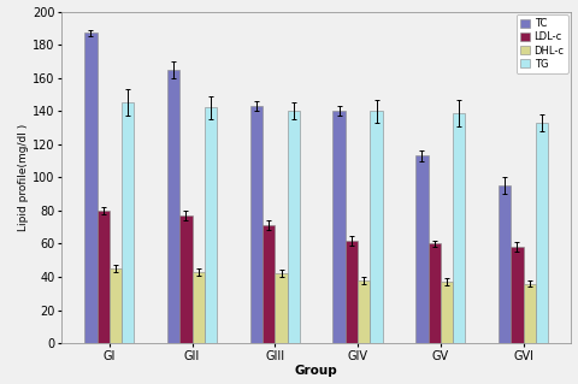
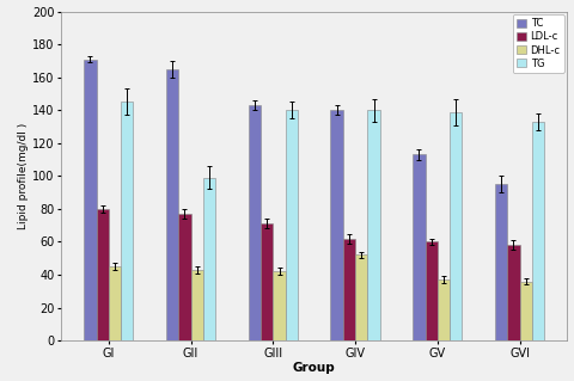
TC/GI: 187 -> 171
TG/GII: 142 -> 99
DHL-c/GIV: 38 -> 52
